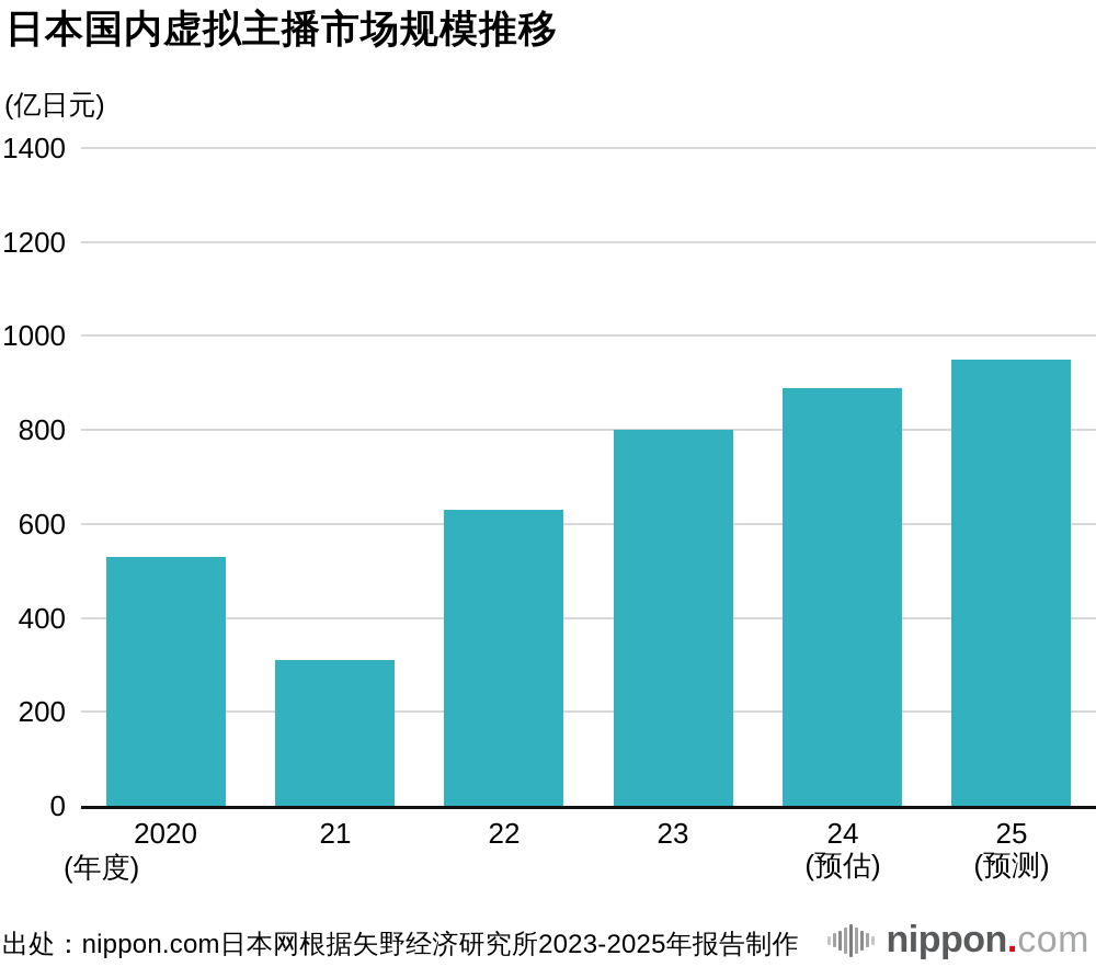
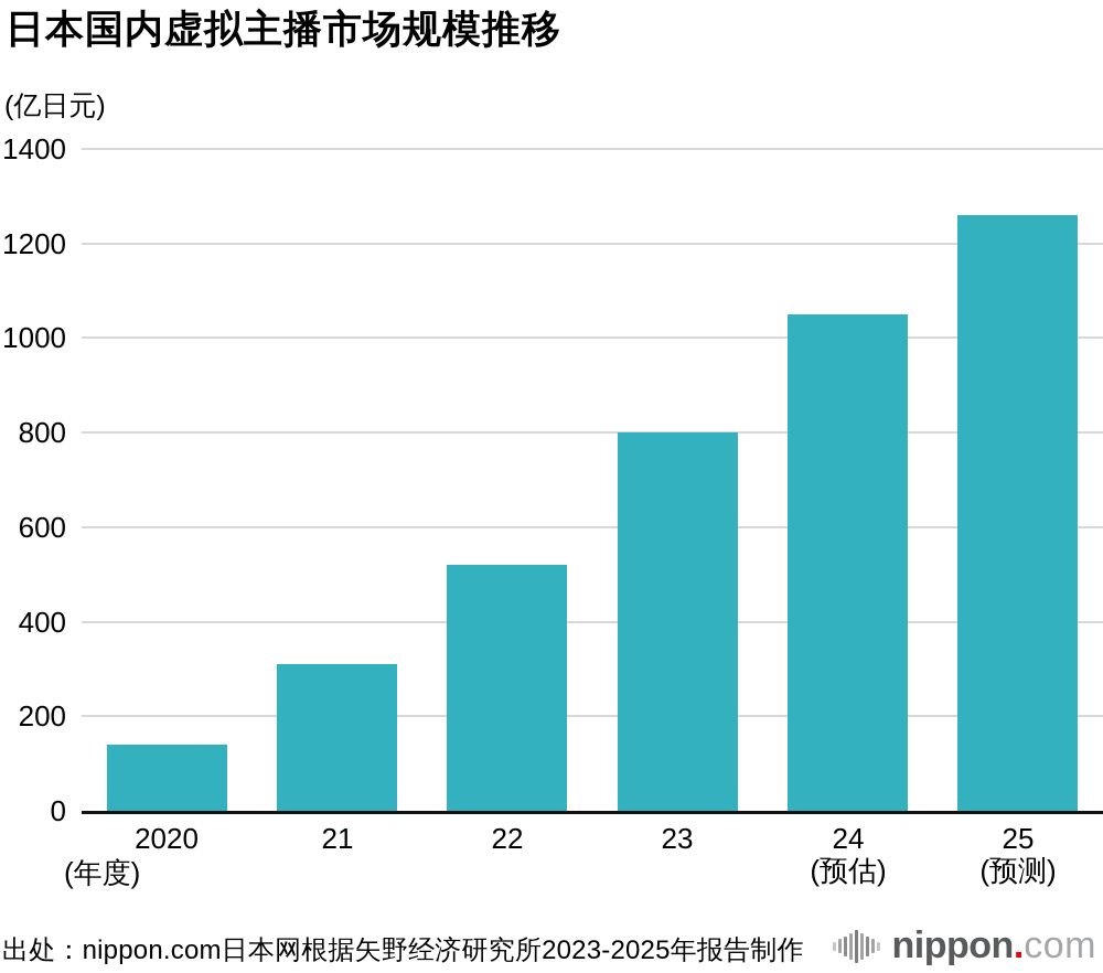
2020: 530 -> 140
22: 630 -> 520
24: 890 -> 1050
25: 950 -> 1260
